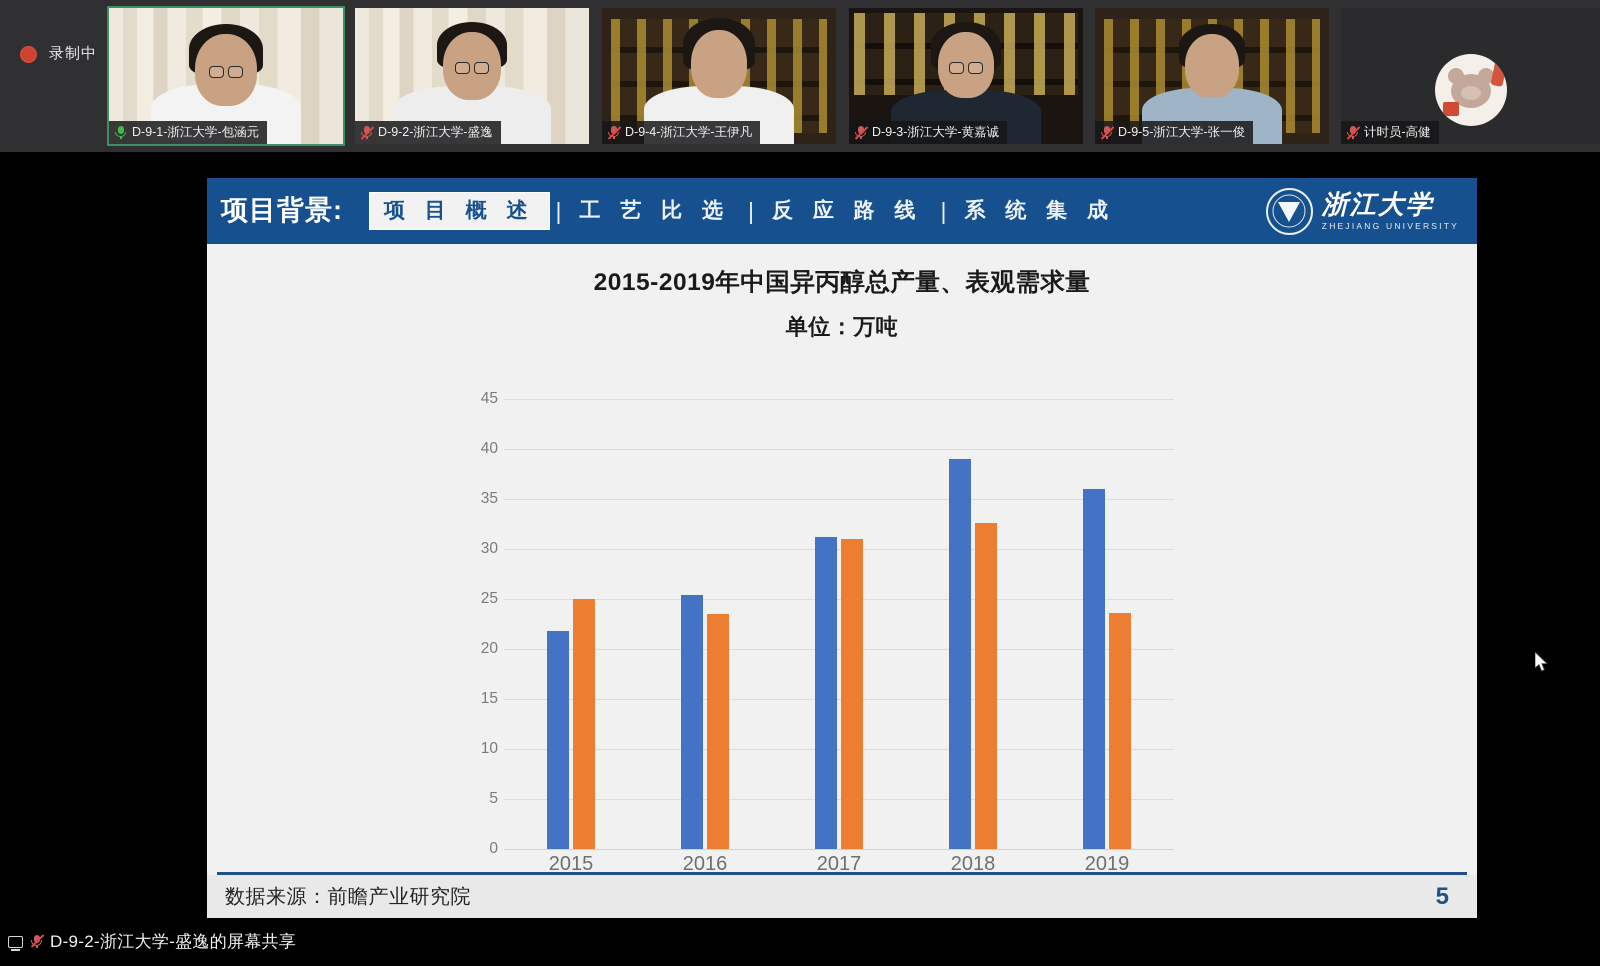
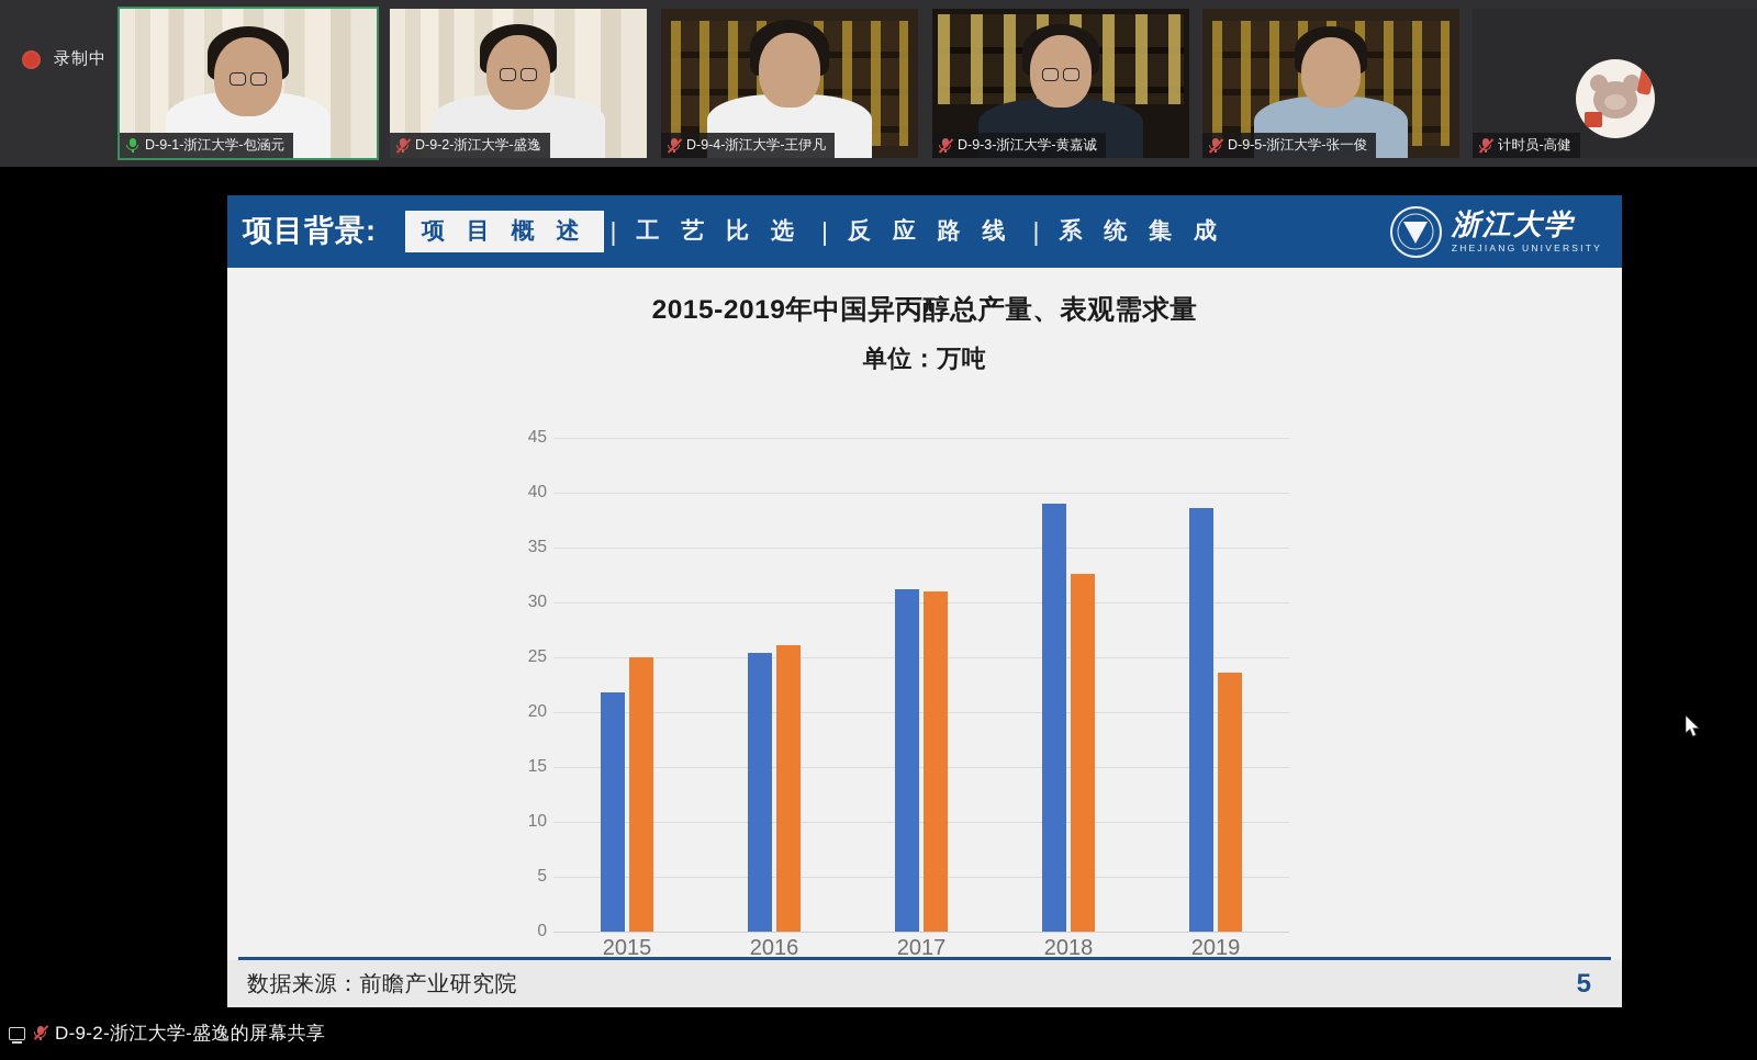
国内表观需求量/2016: 23.5 -> 26.1
国内总产量/2019: 36.0 -> 38.6
